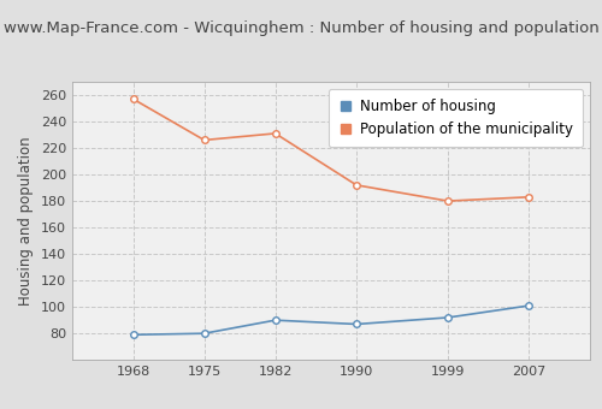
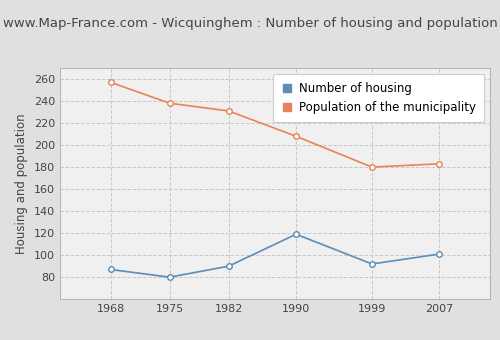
Number of housing/1968: 79 -> 87
Population of the municipality/1975: 226 -> 238
Number of housing/1990: 87 -> 119
Population of the municipality/1990: 192 -> 208
